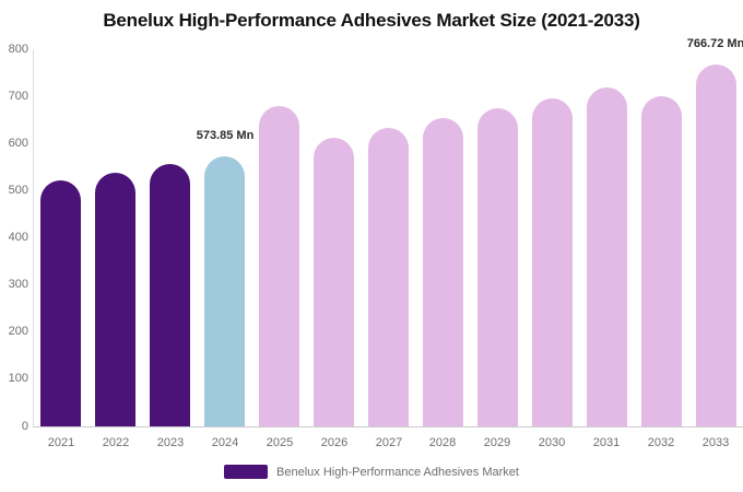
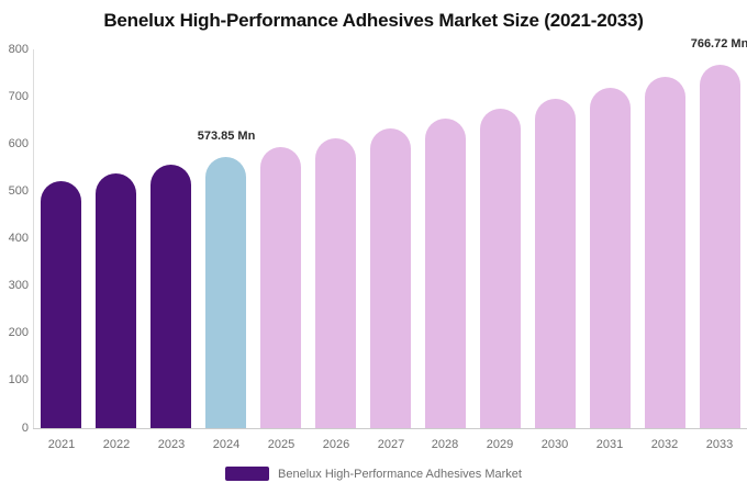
2025: 680 -> 590
2032: 700 -> 740
